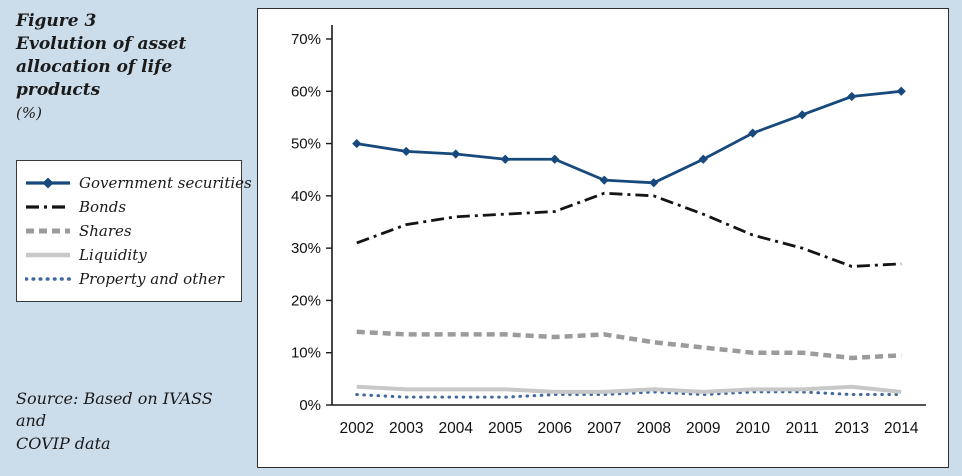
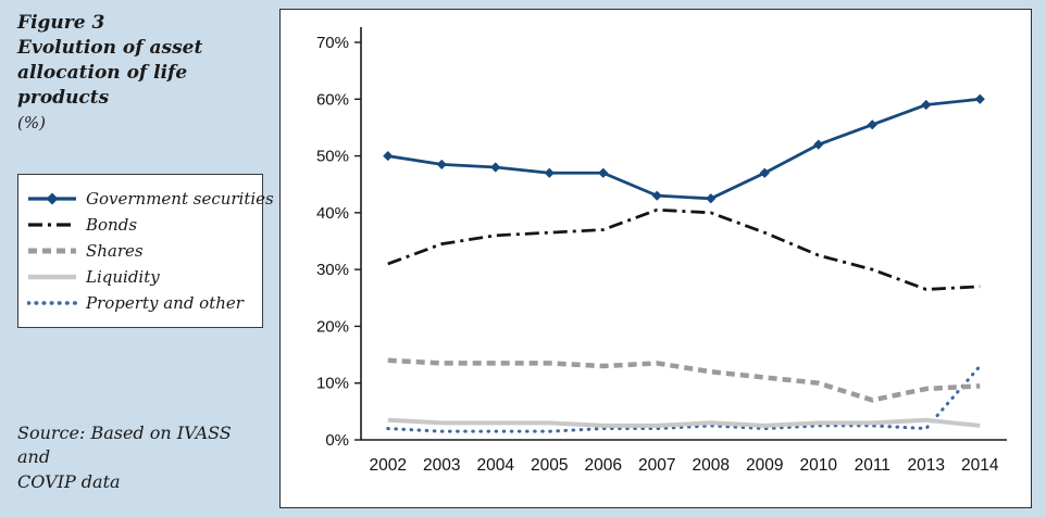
Shares/2011: 10% -> 7%
Property and other/2014: 2% -> 13%
